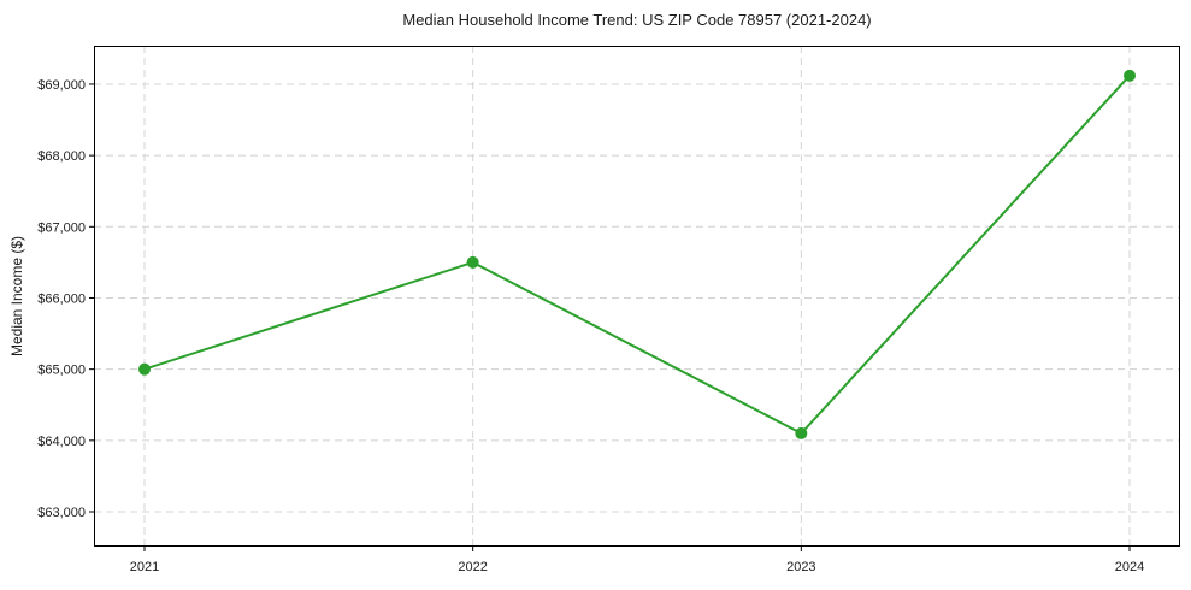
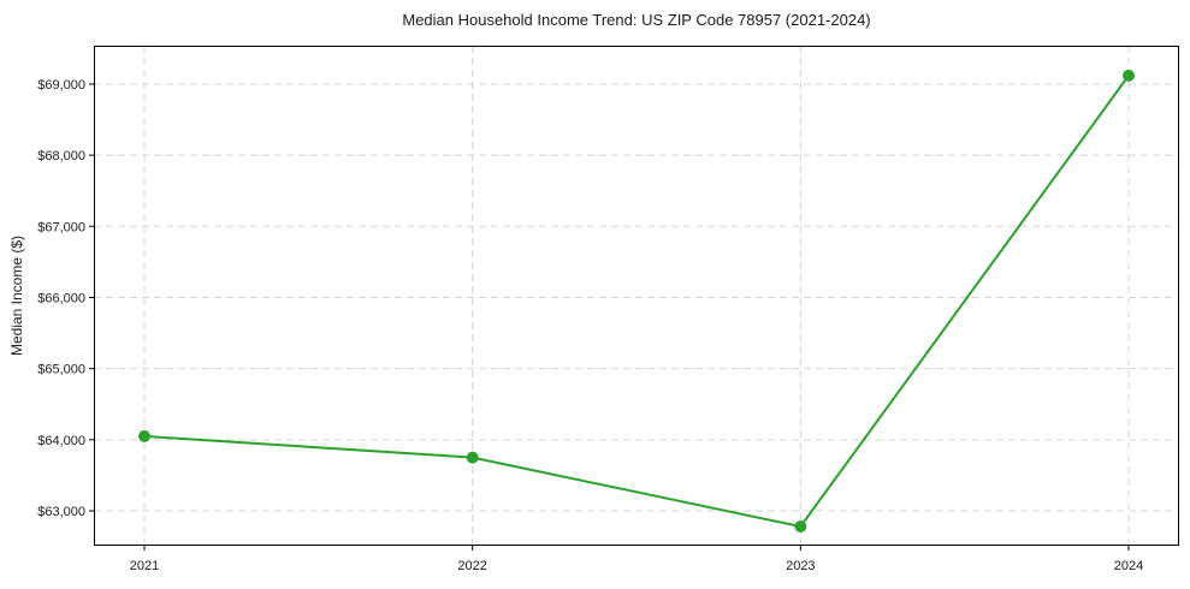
2021: $65000 -> $64000
2022: $66500 -> $63800
2023: $64100 -> $62800
